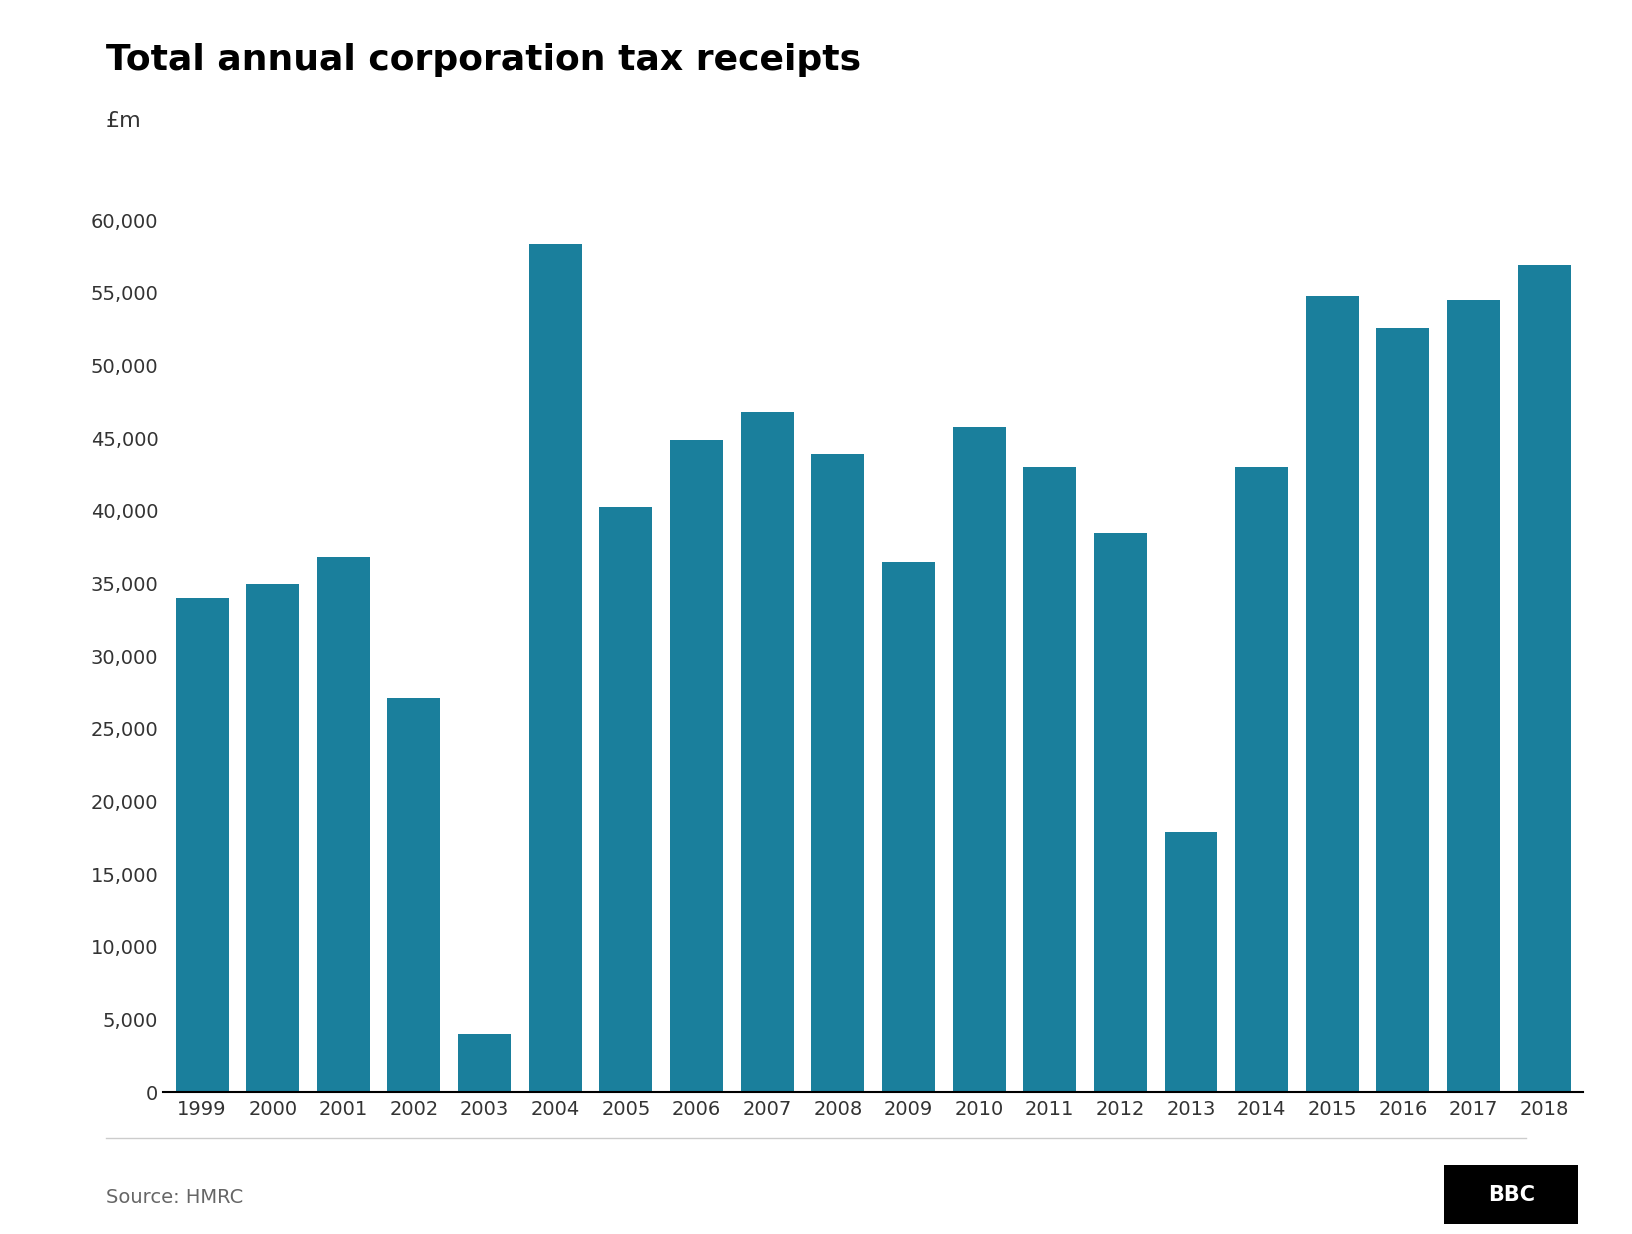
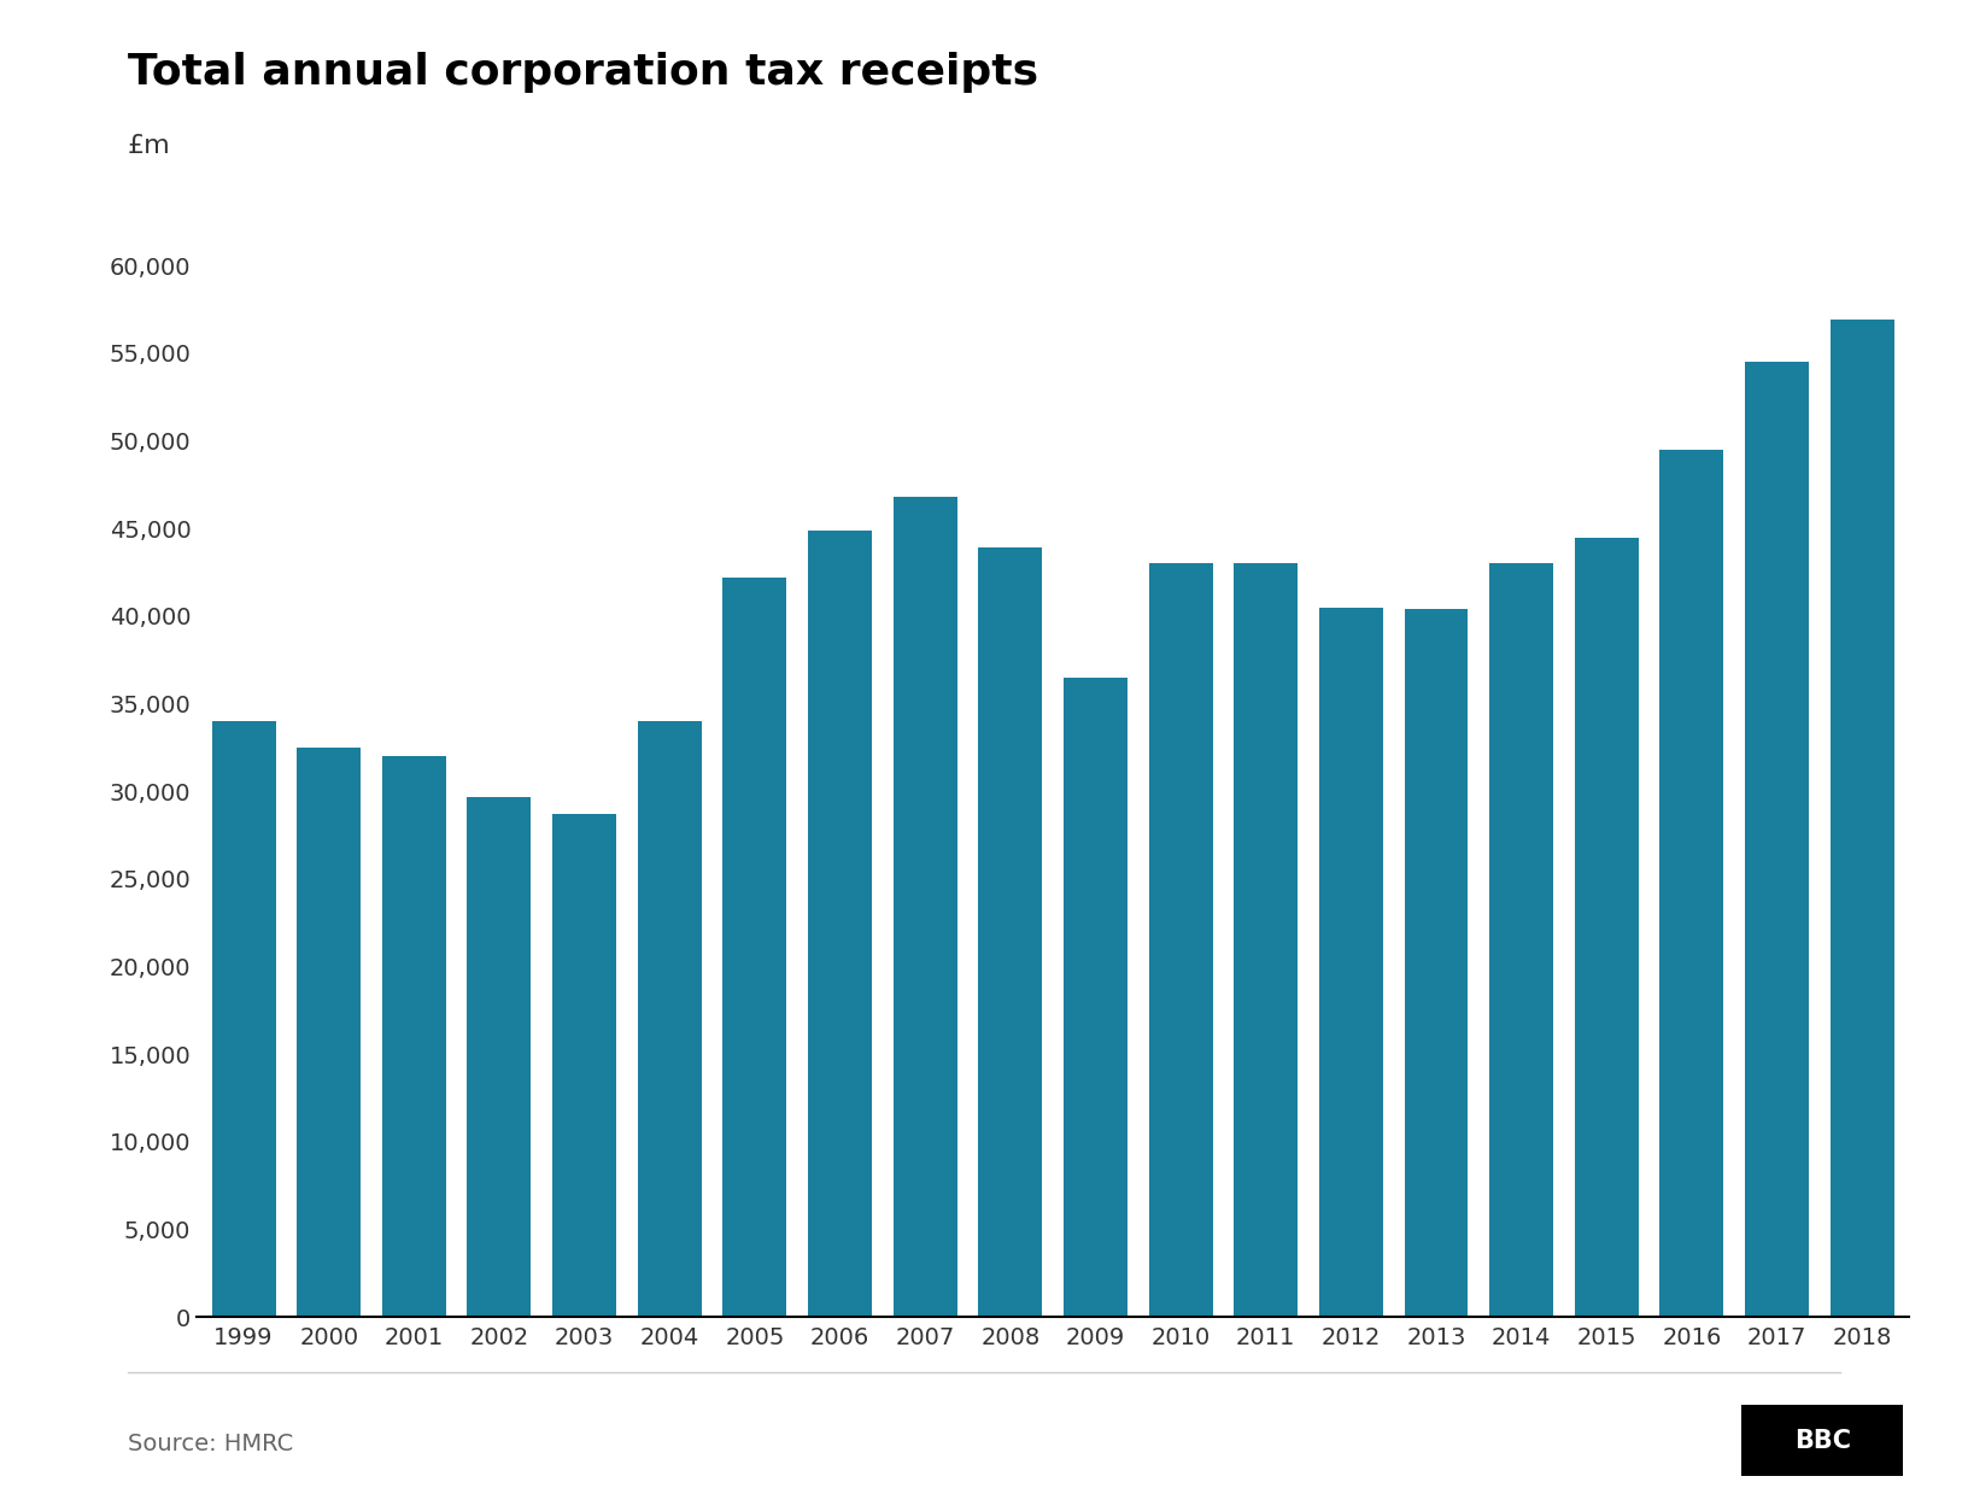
2000: 35,000 -> 32,500
2001: 36,800 -> 32,000
2002: 27,100 -> 29,700
2003: 4,000 -> 28,700
2004: 58,400 -> 34,000
2005: 40,300 -> 42,200
2010: 45,800 -> 43,000
2012: 38,500 -> 40,500
2013: 17,900 -> 40,400
2015: 54,800 -> 44,500
2016: 52,600 -> 49,500
